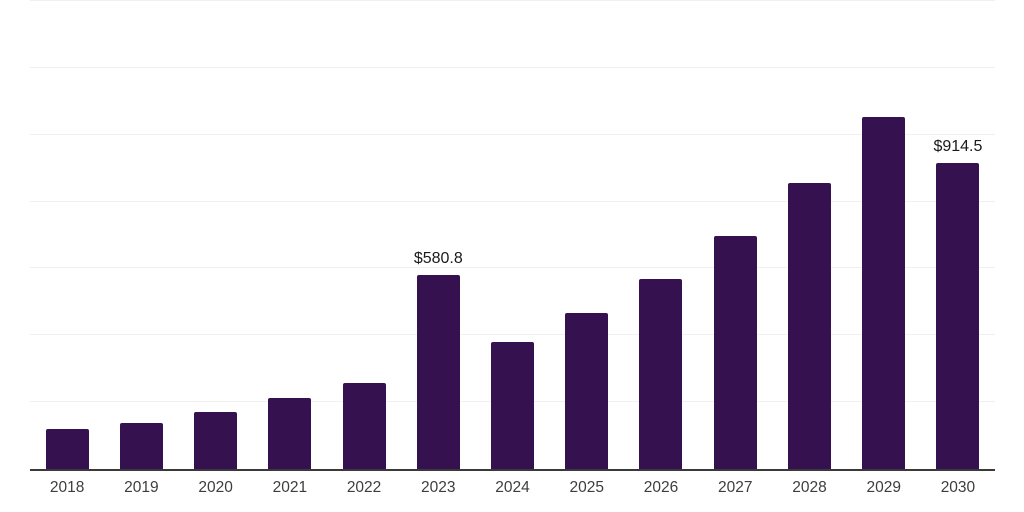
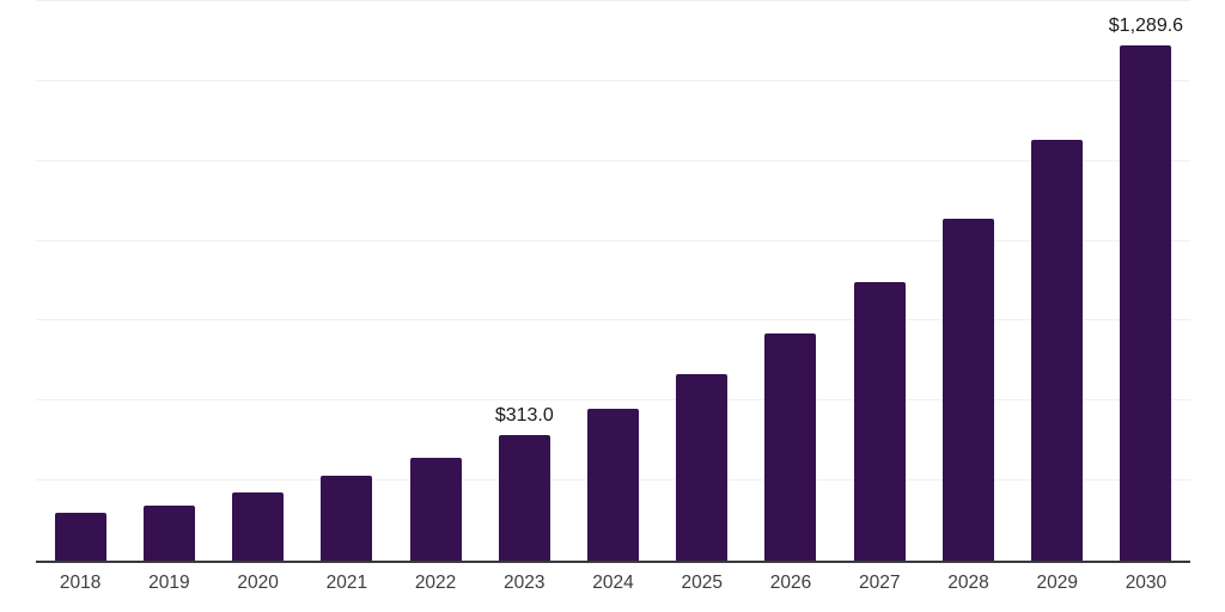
2023: $580.8 -> $313.0
2030: $914.5 -> $1,289.6
